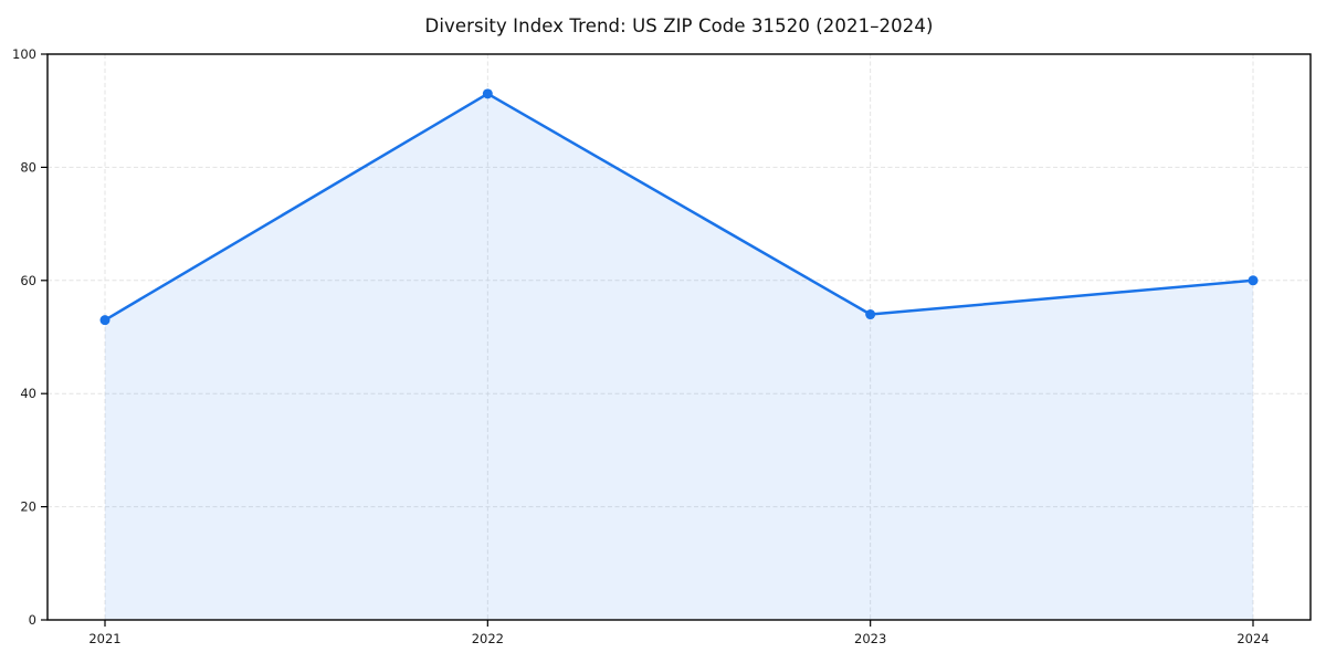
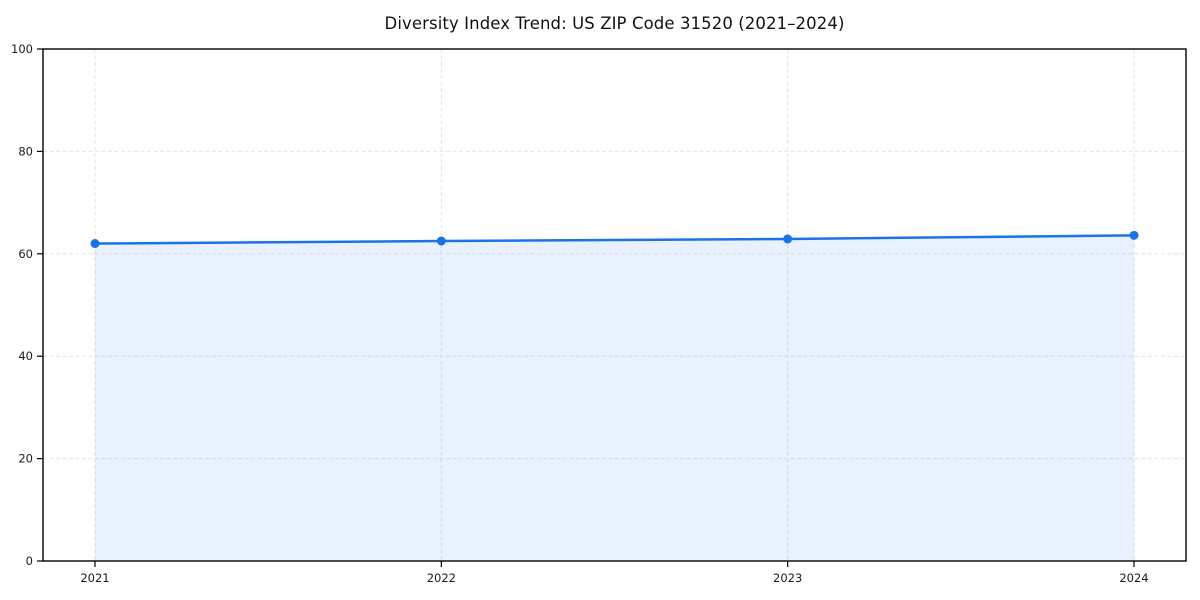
2021: 53 -> 62
2022: 93 -> 62
2023: 54 -> 63
2024: 60 -> 64
